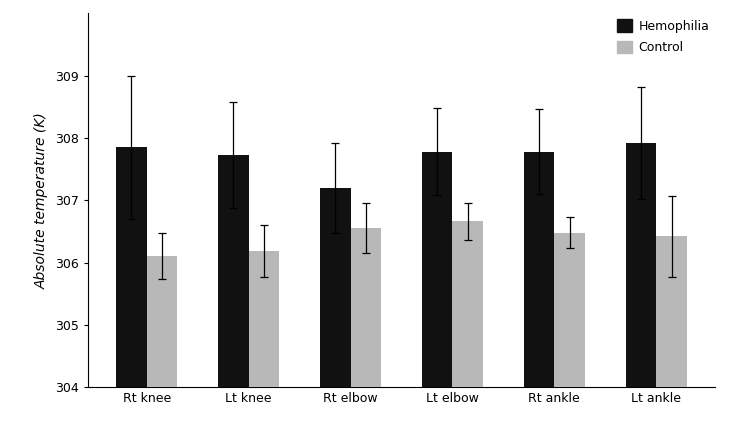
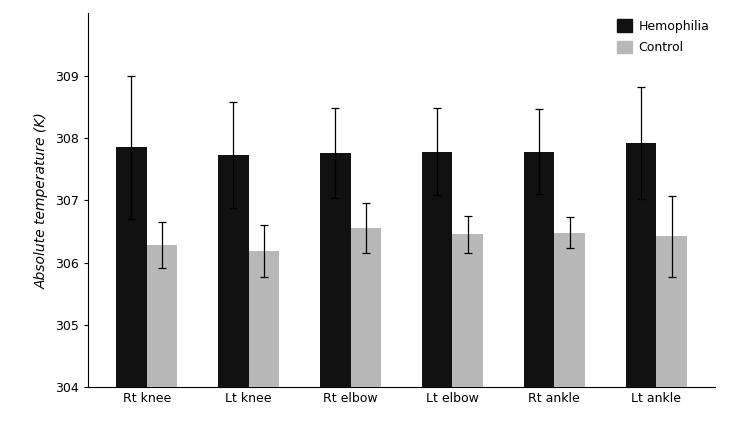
Control/Rt knee: 306.10 -> 306.28
Hemophilia/Rt elbow: 307.20 -> 307.76
Control/Lt elbow: 306.66 -> 306.45
